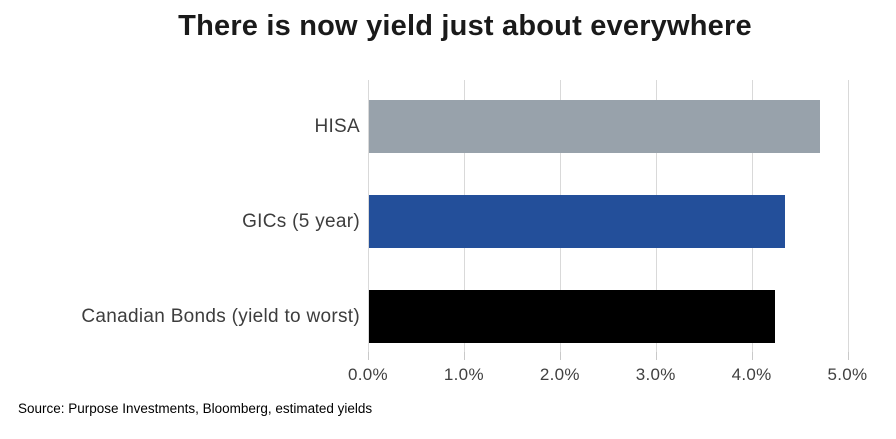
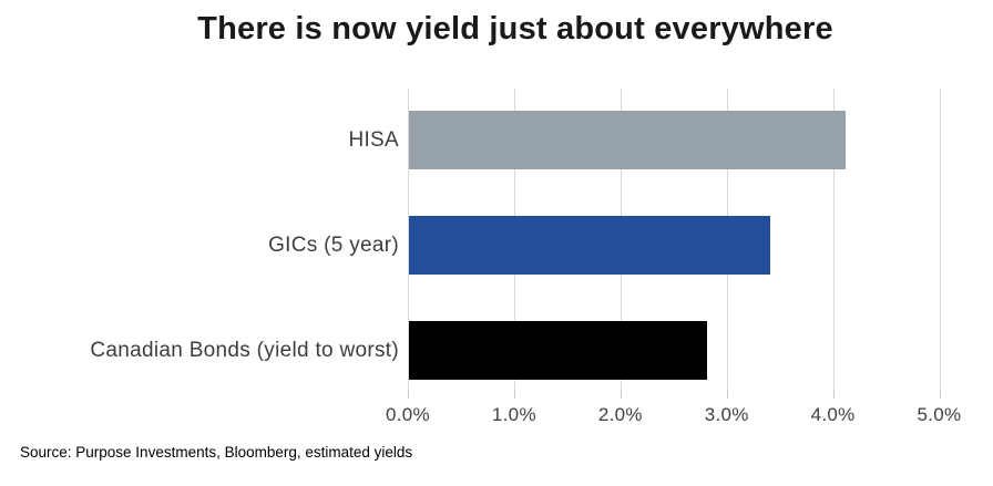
HISA: 4.7% -> 4.1%
GICs (5 year): 4.3% -> 3.4%
Canadian Bonds (yield to worst): 4.2% -> 2.8%
